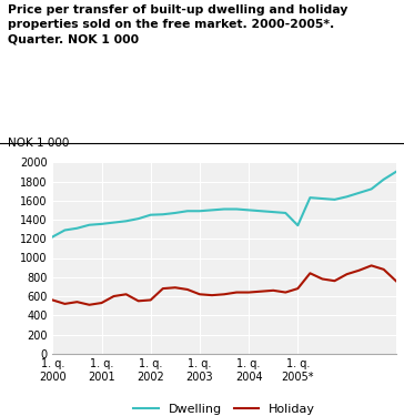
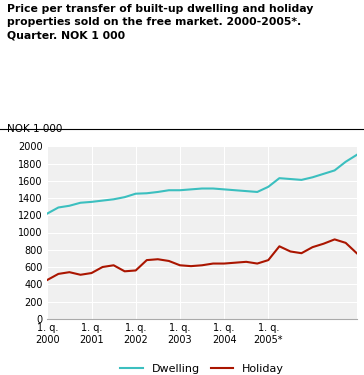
Holiday/1. q. 2000: 560 -> 450
Dwelling/1. q. 2005*: 1340 -> 1530
